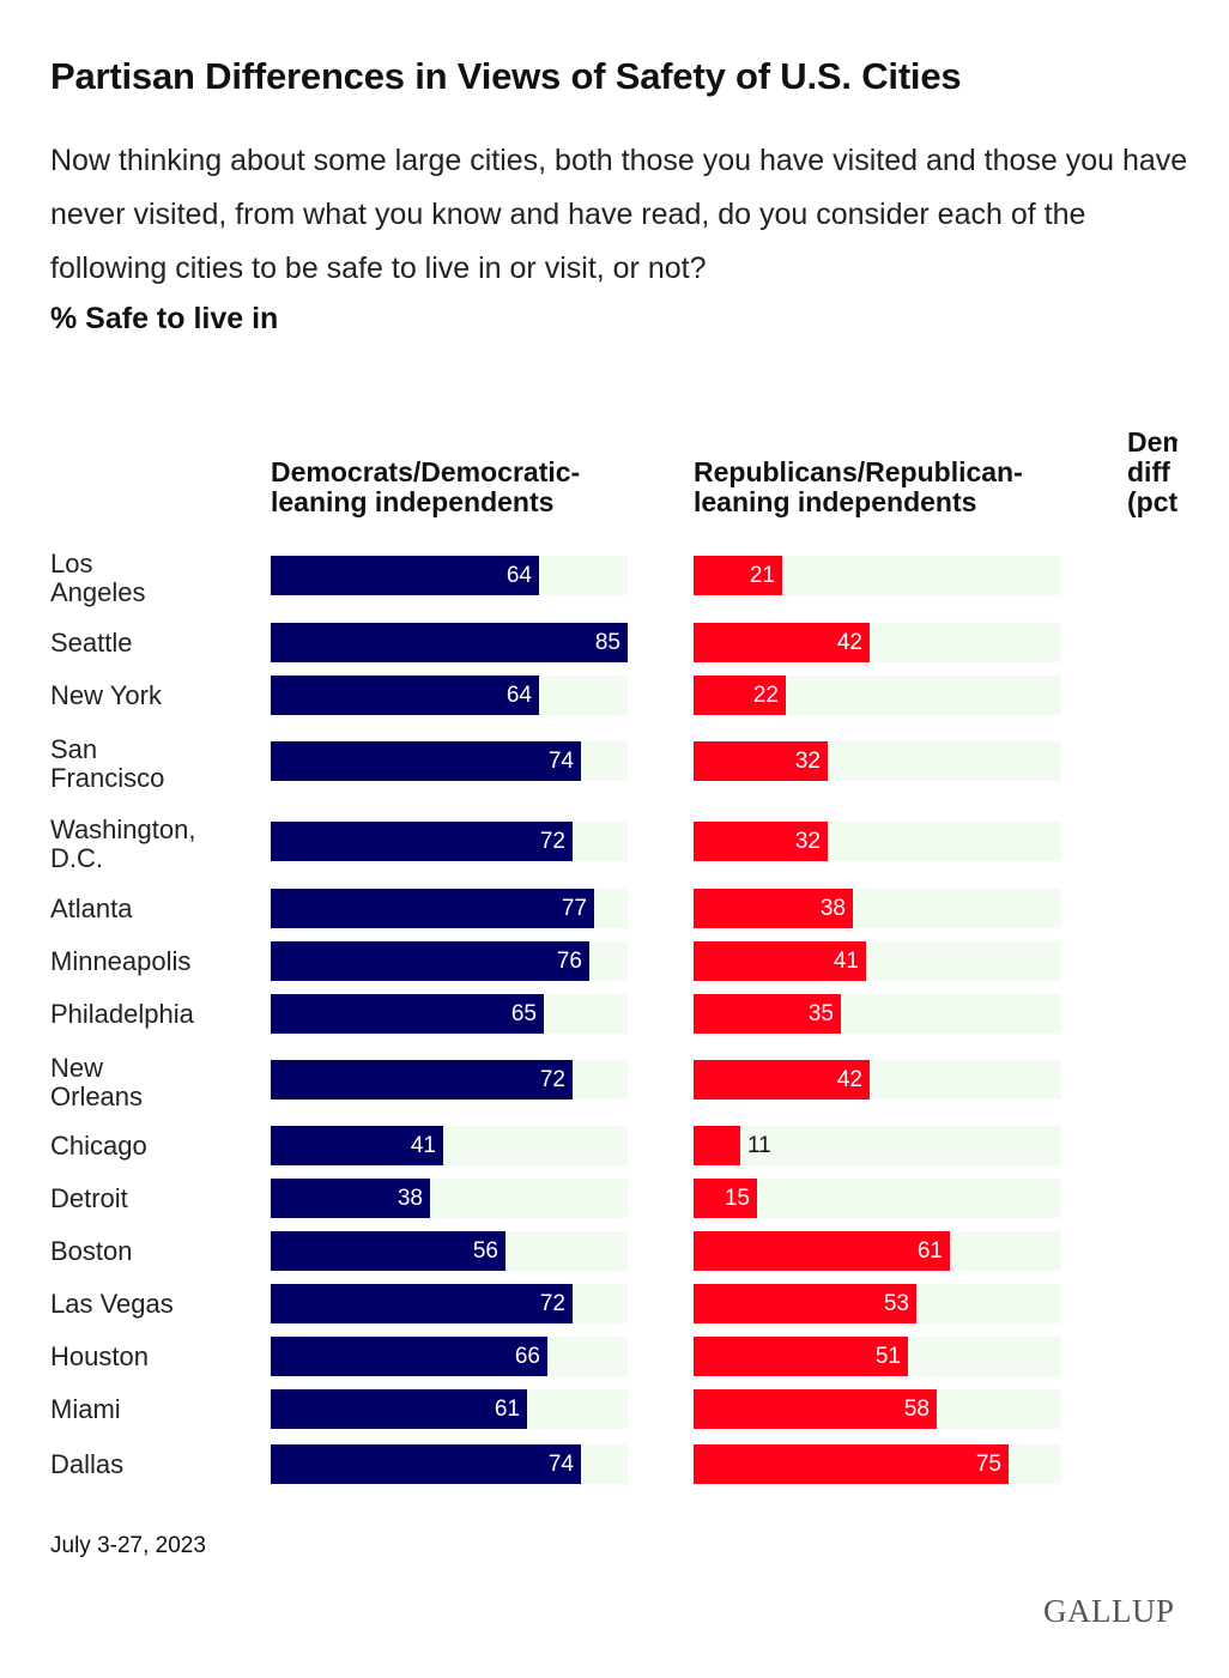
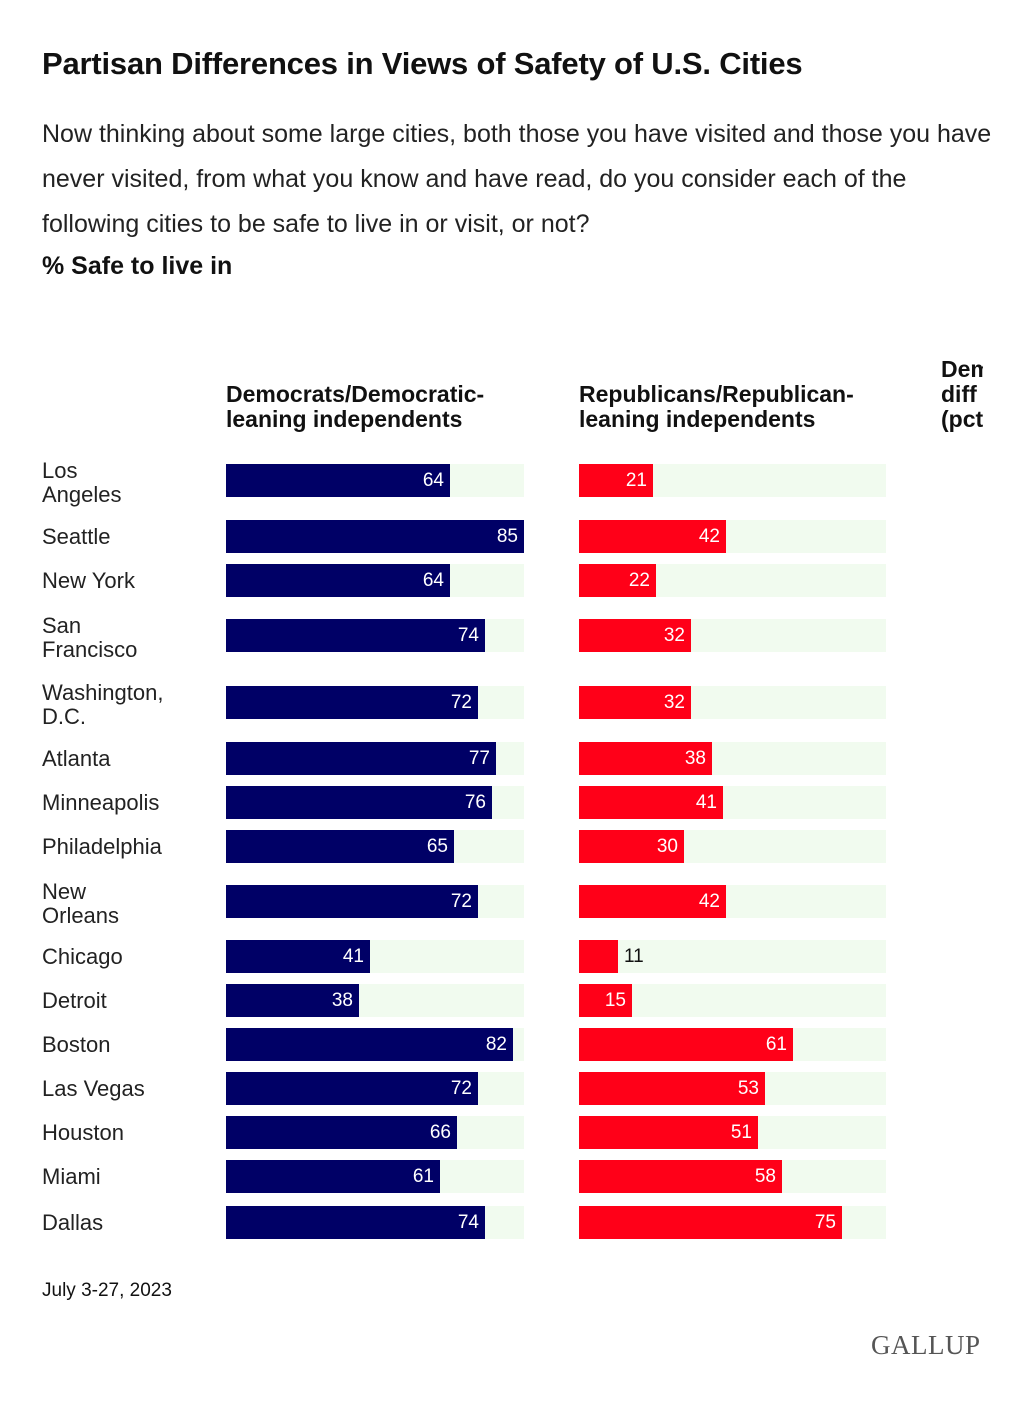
Republicans/Republican-leaning independents/Philadelphia: 35 -> 30
Democrats/Democratic-leaning independents/Boston: 56 -> 82
